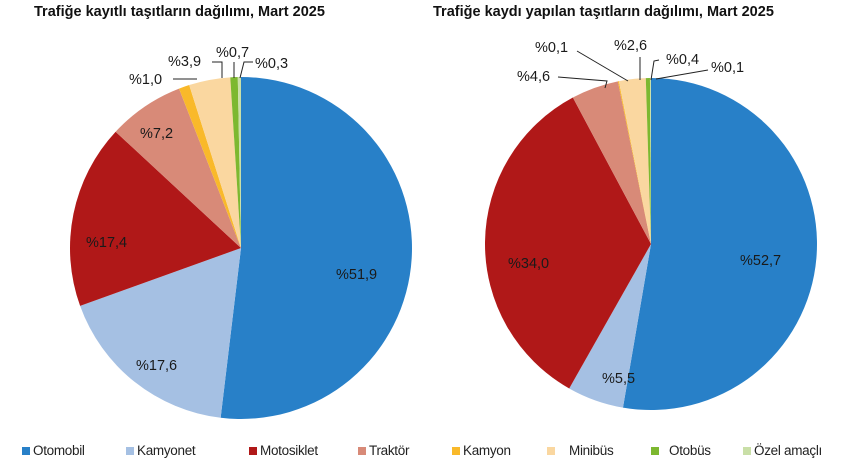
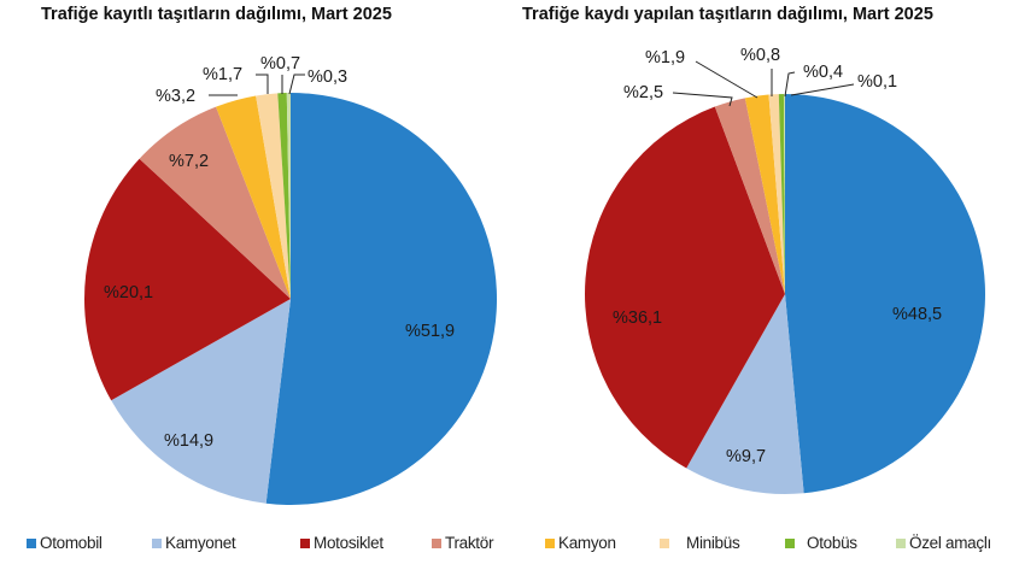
Trafiğe kayıtlı taşıtların dağılımı, Mart 2025/Kamyonet: 17,6 -> 14,9
Trafiğe kayıtlı taşıtların dağılımı, Mart 2025/Motosiklet: 17,4 -> 20,1
Trafiğe kayıtlı taşıtların dağılımı, Mart 2025/Kamyon: 1,0 -> 3,2
Trafiğe kayıtlı taşıtların dağılımı, Mart 2025/Minibüs: 3,9 -> 1,7
Trafiğe kaydı yapılan taşıtların dağılımı, Mart 2025/Otomobil: 52,7 -> 48,5
Trafiğe kaydı yapılan taşıtların dağılımı, Mart 2025/Kamyonet: 5,5 -> 9,7
Trafiğe kaydı yapılan taşıtların dağılımı, Mart 2025/Motosiklet: 34,0 -> 36,1
Trafiğe kaydı yapılan taşıtların dağılımı, Mart 2025/Traktör: 4,6 -> 2,5
Trafiğe kaydı yapılan taşıtların dağılımı, Mart 2025/Kamyon: 0,1 -> 1,9
Trafiğe kaydı yapılan taşıtların dağılımı, Mart 2025/Minibüs: 2,6 -> 0,8
